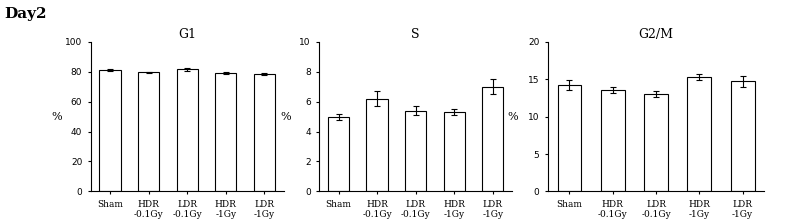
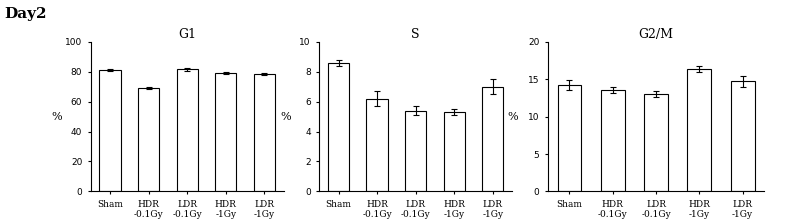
G1/HDR -0.1Gy: 80 -> 69
S/Sham: 5.0 -> 8.6
G2/M/HDR -1Gy: 15.3 -> 16.4
